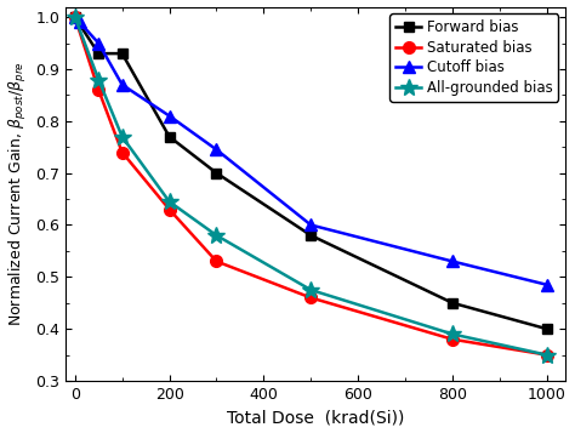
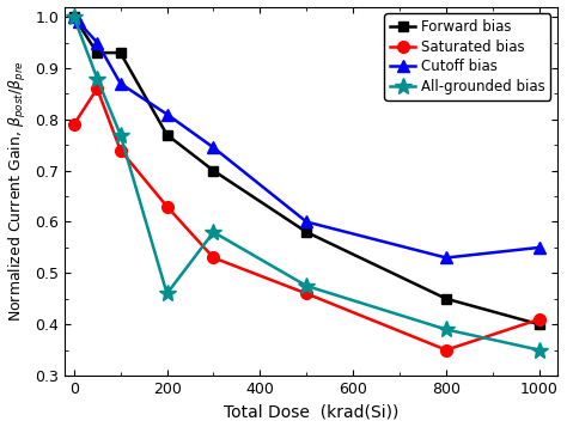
Saturated bias/0: 1.00 -> 0.79
All-grounded bias/200: 0.645 -> 0.460
Saturated bias/800: 0.38 -> 0.35
Saturated bias/1000: 0.35 -> 0.41
Cutoff bias/1000: 0.485 -> 0.550
